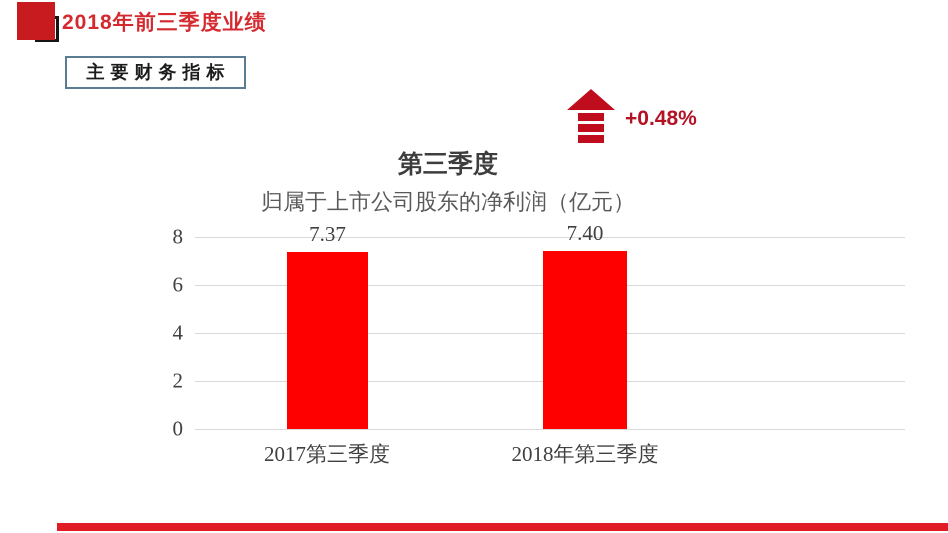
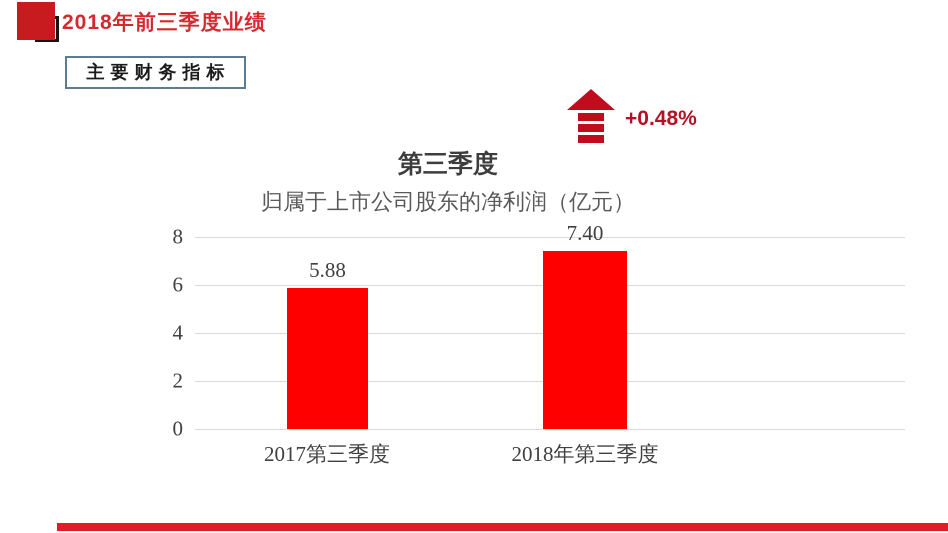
2017第三季度: 7.37 -> 5.88
